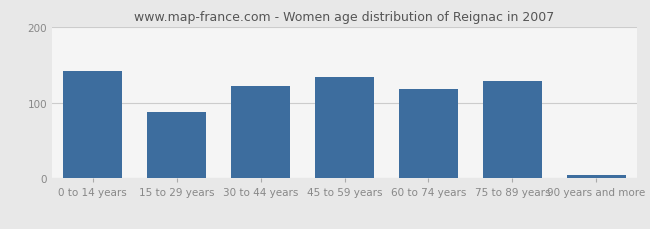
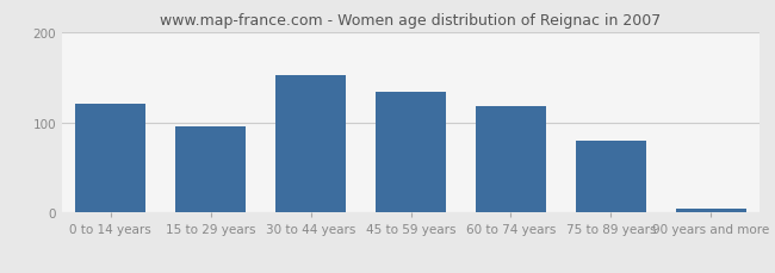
0 to 14 years: 142 -> 120
15 to 29 years: 88 -> 96
30 to 44 years: 122 -> 152
75 to 89 years: 128 -> 80
